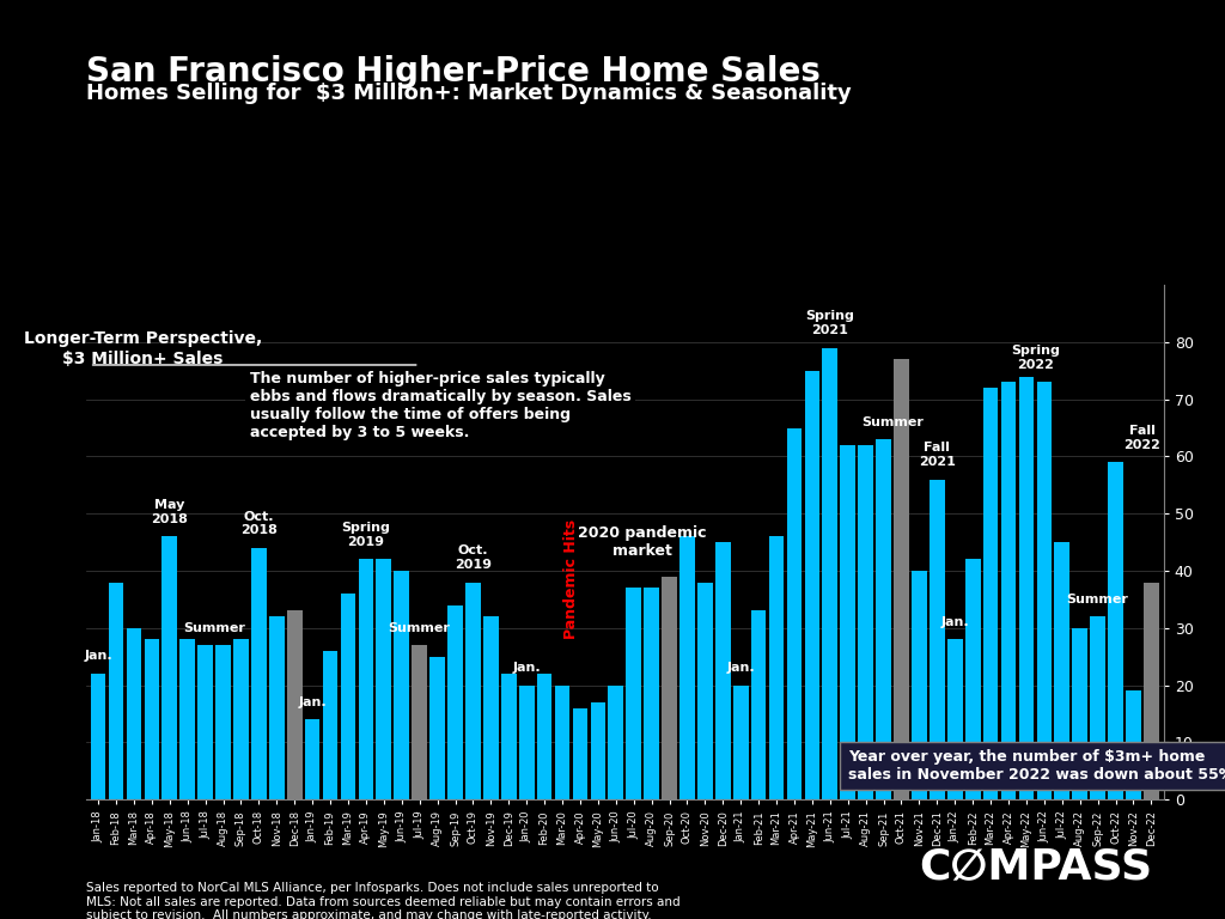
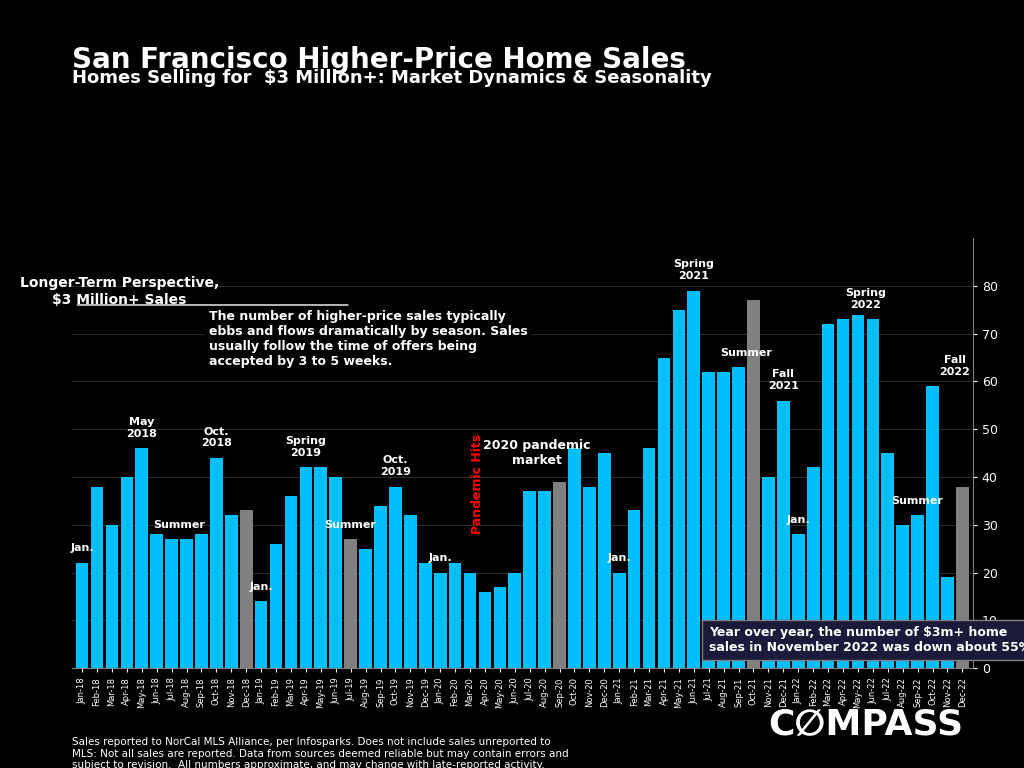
Apr-18: 28 -> 40
